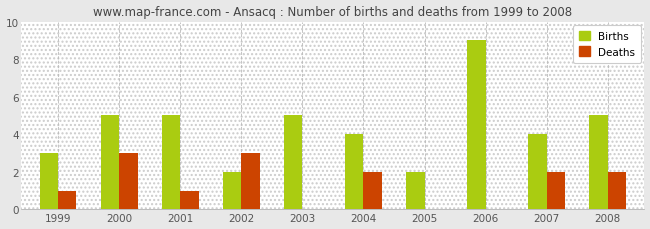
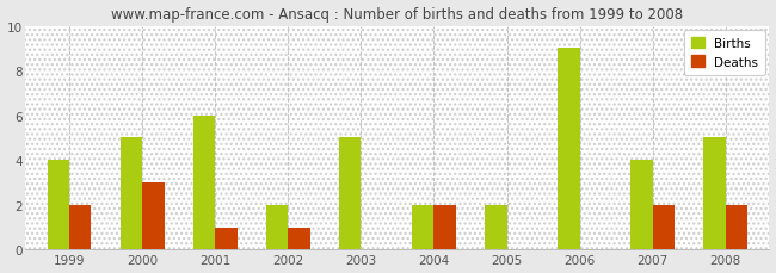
Births/1999: 3 -> 4
Deaths/1999: 1 -> 2
Births/2001: 5 -> 6
Deaths/2002: 3 -> 1
Births/2004: 4 -> 2
